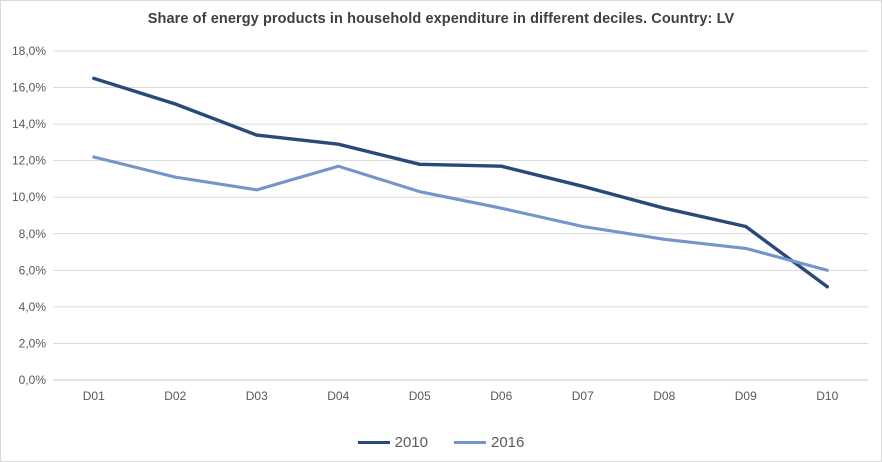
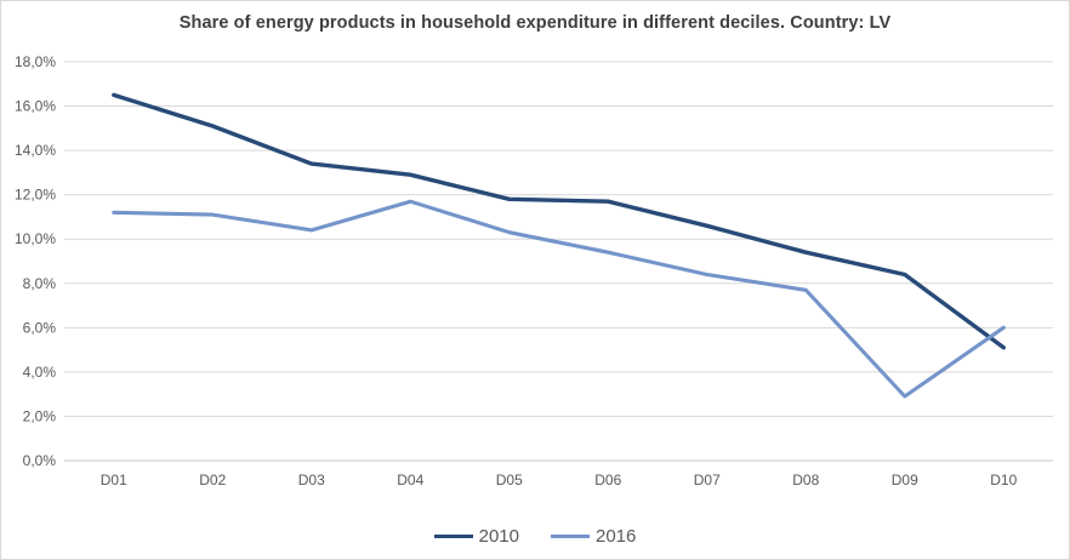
2016/D01: 12,2% -> 11,2%
2016/D09: 7,2% -> 2,9%
